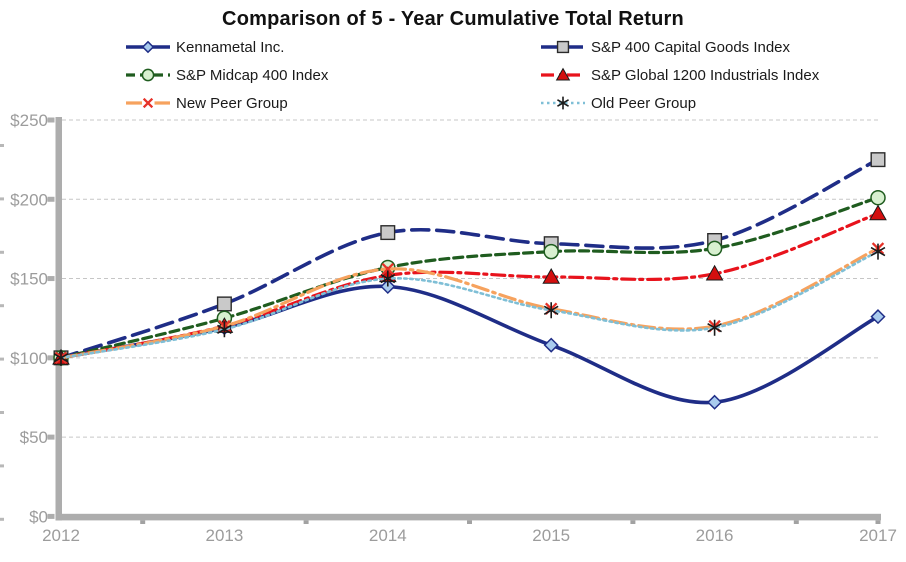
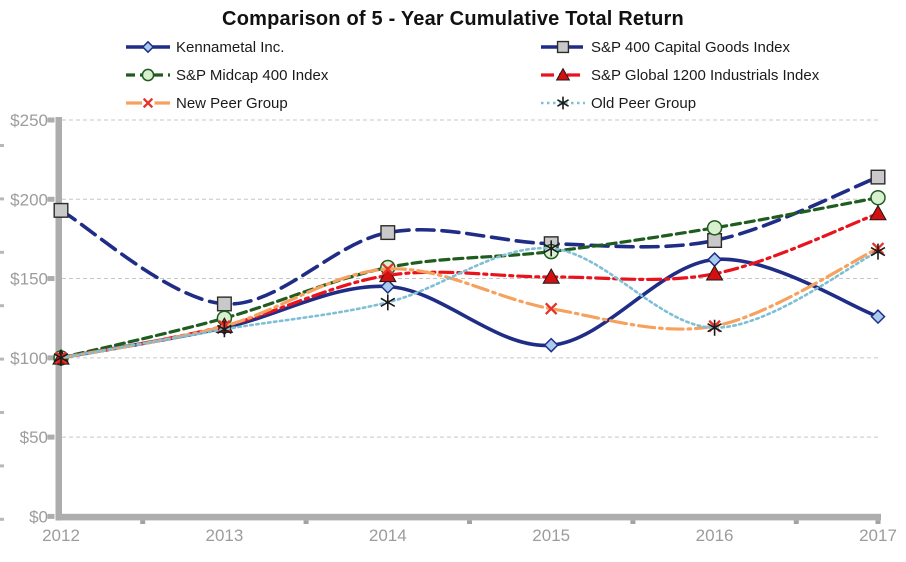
S&P 400 Capital Goods Index/2012: $100 -> $193
Old Peer Group/2014: $150 -> $135
Old Peer Group/2015: $130 -> $169
Kennametal Inc./2016: $72 -> $162
S&P Midcap 400 Index/2016: $169 -> $182
S&P 400 Capital Goods Index/2017: $225 -> $214
